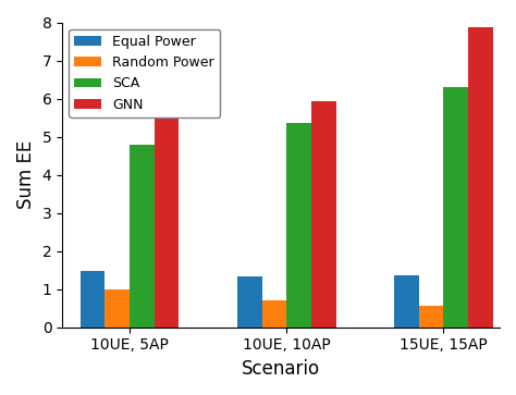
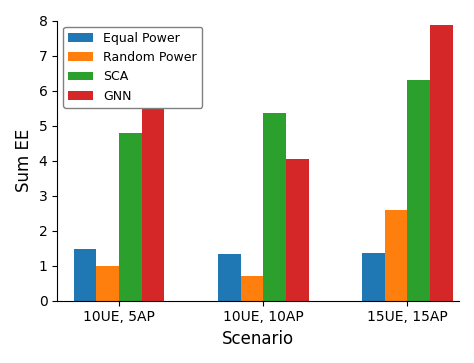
GNN/10UE, 10AP: 5.93 -> 4.05
Random Power/15UE, 15AP: 0.57 -> 2.60
